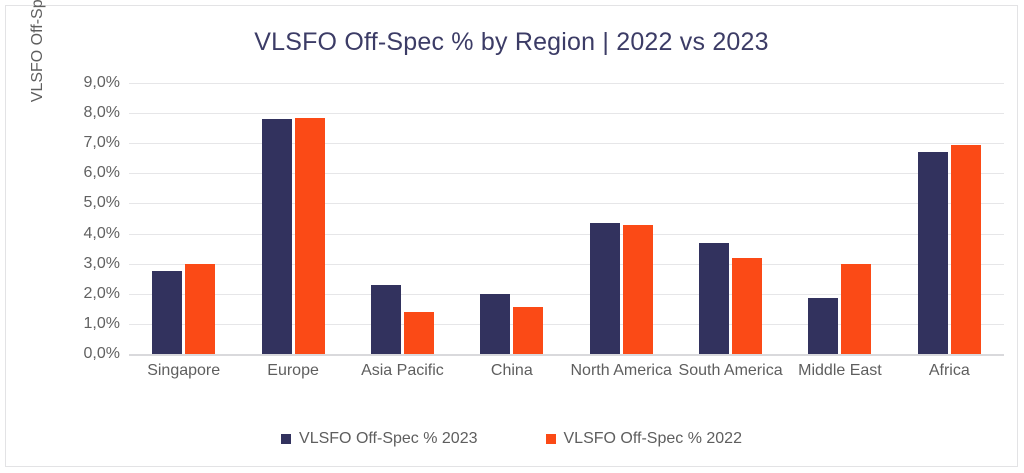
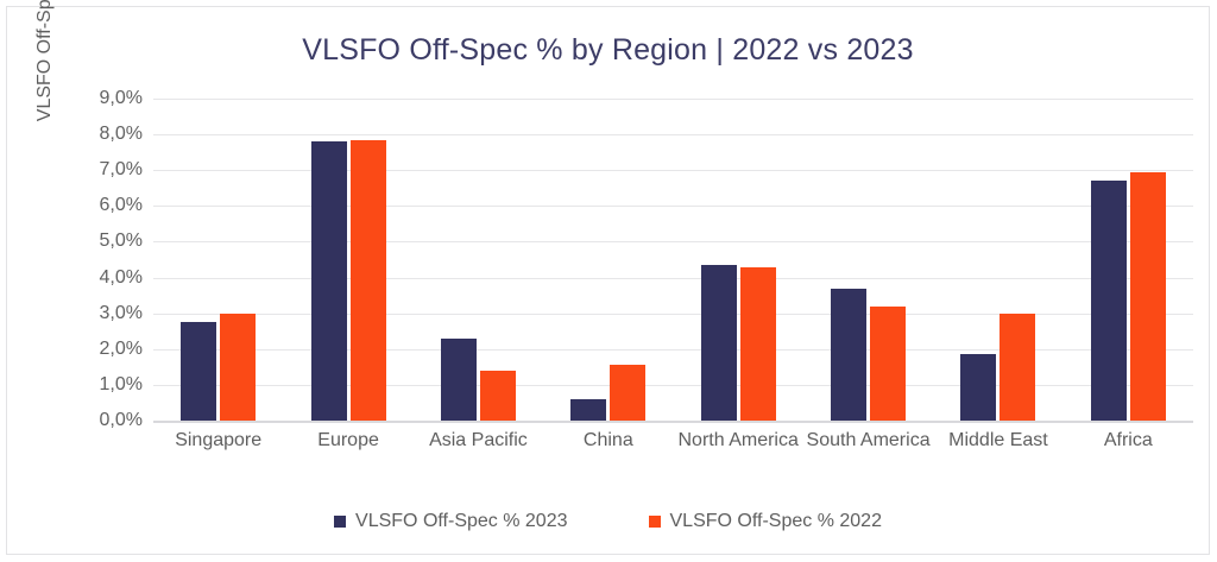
VLSFO Off-Spec % 2023/China: 2,0% -> 0,6%
